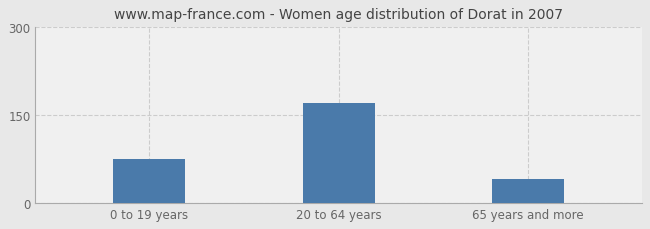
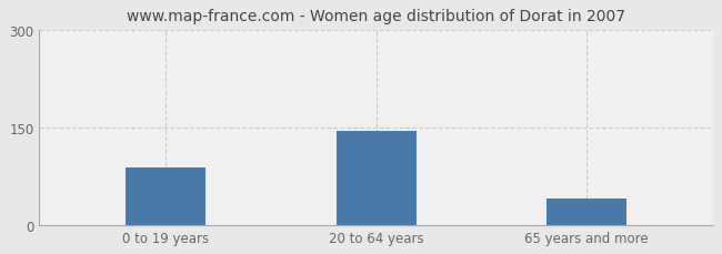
0 to 19 years: 75 -> 88
20 to 64 years: 170 -> 144
